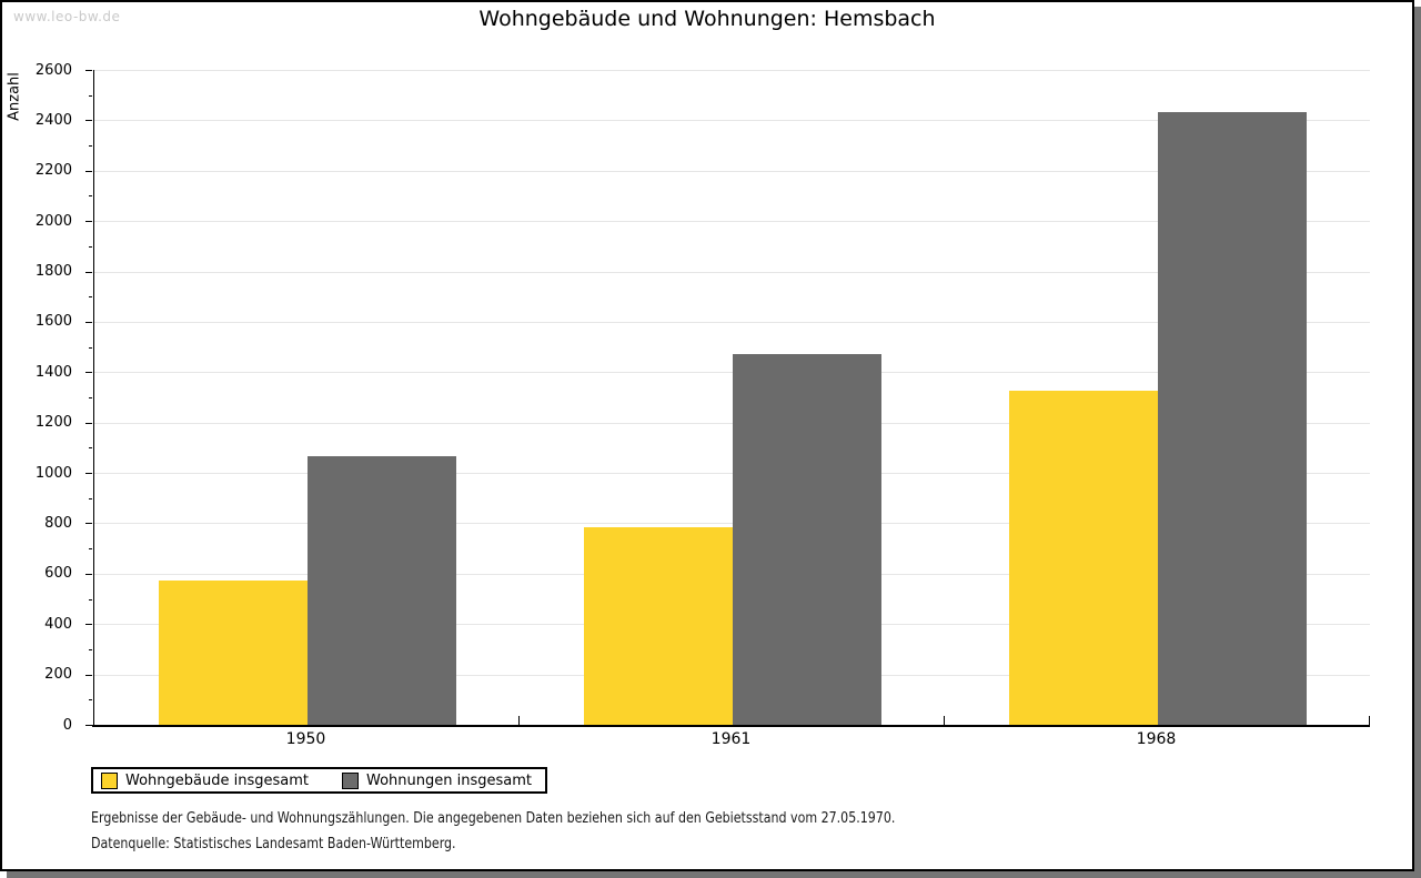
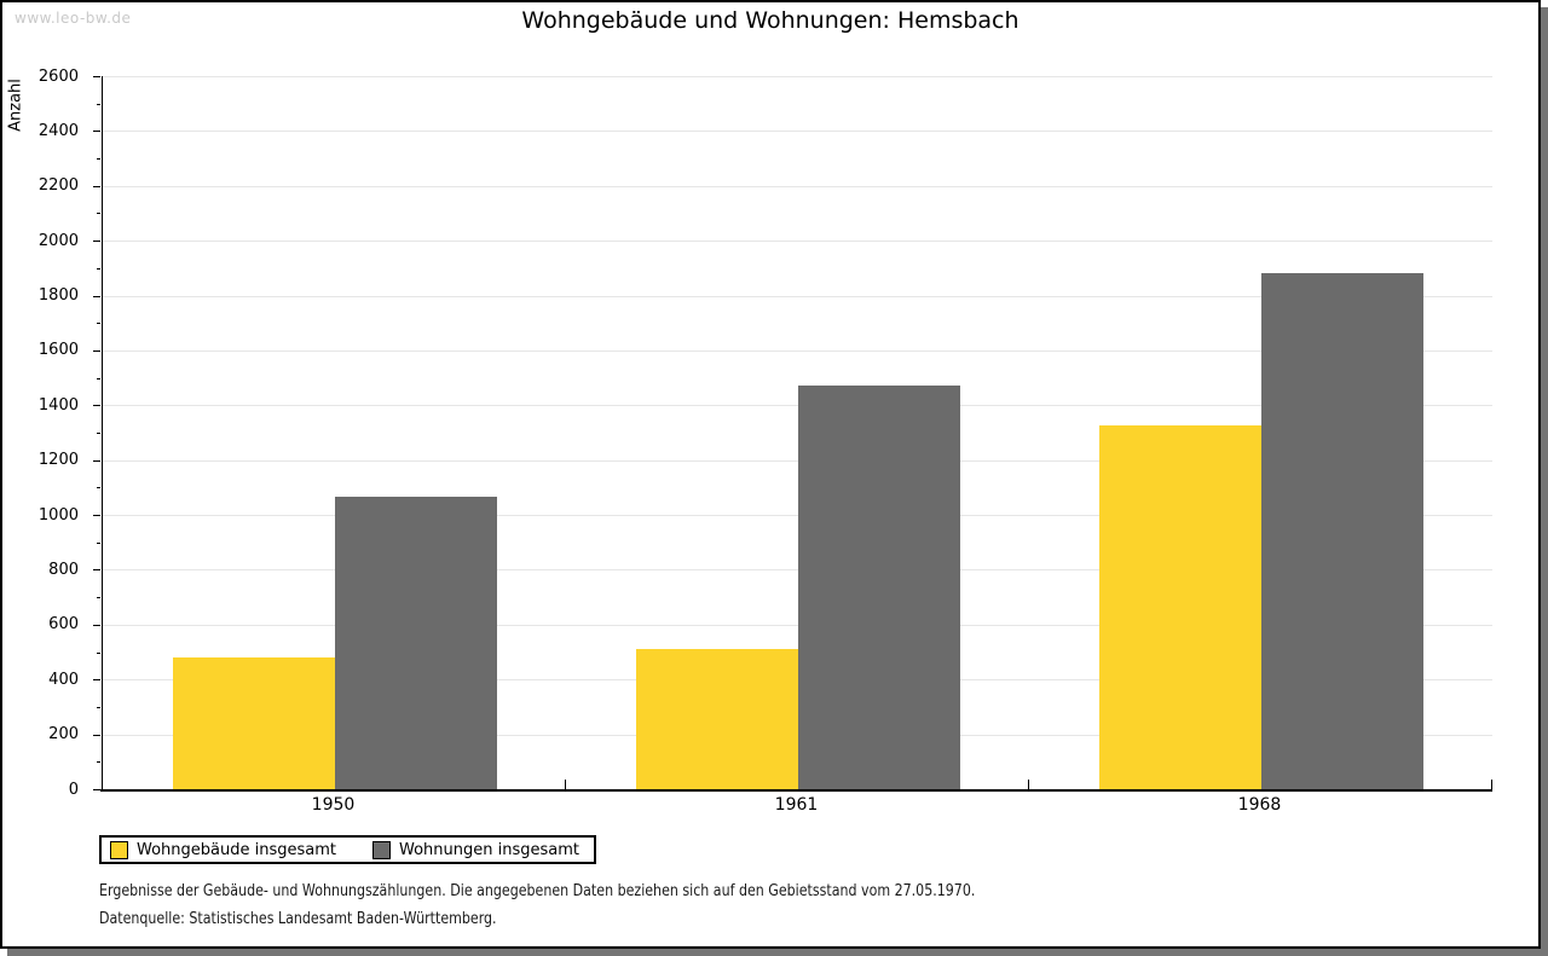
Wohngebäude insgesamt/1950: 570 -> 480
Wohngebäude insgesamt/1961: 780 -> 510
Wohnungen insgesamt/1968: 2430 -> 1880
